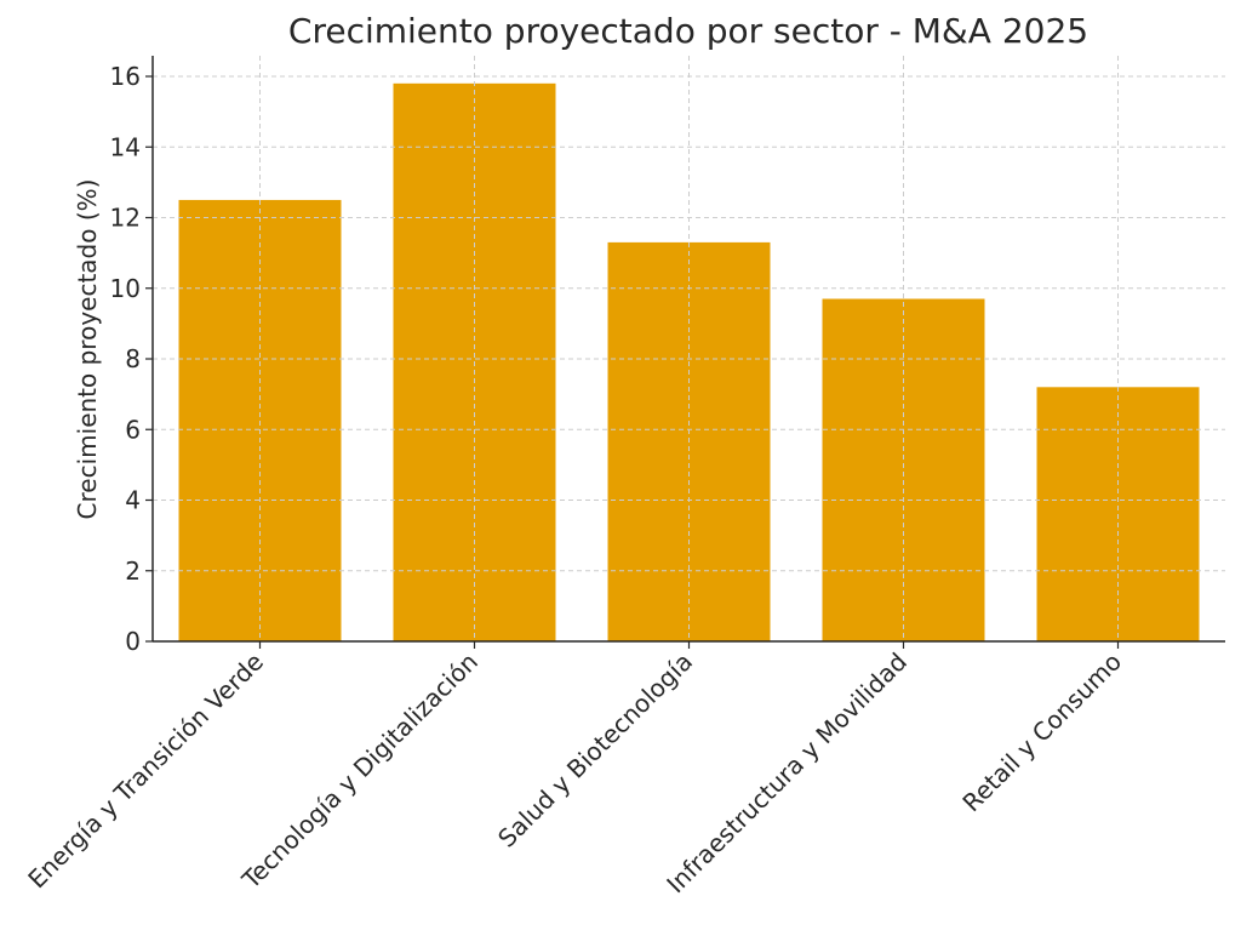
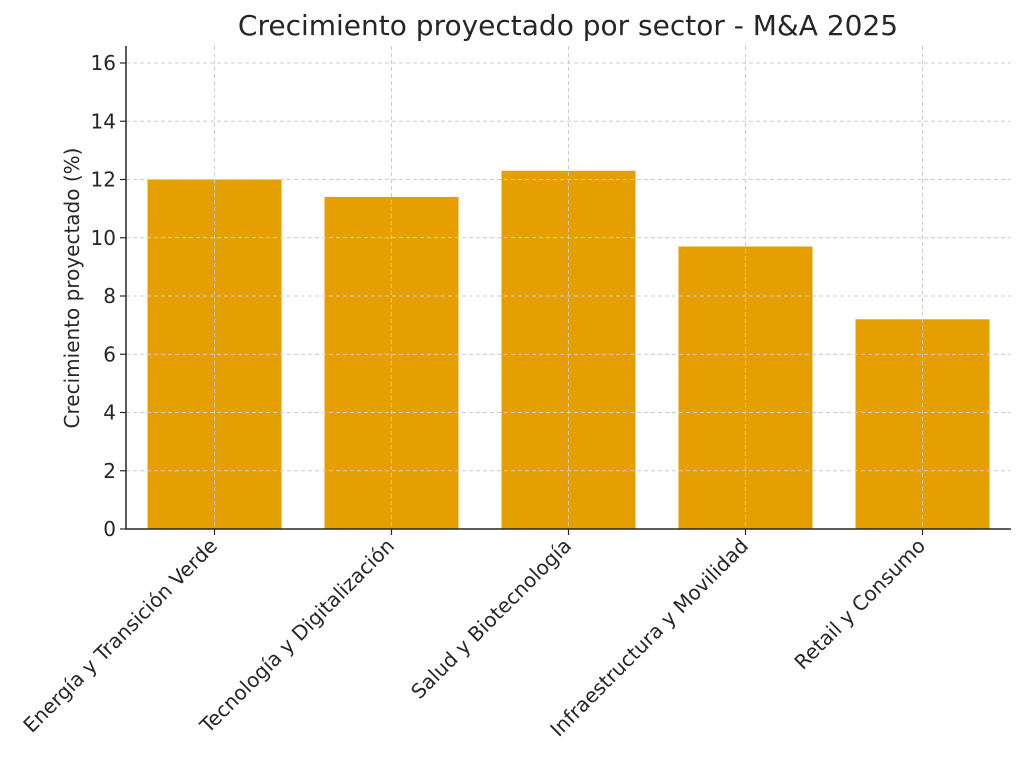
Energía y Transición Verde: 12.5 -> 12.0
Tecnología y Digitalización: 15.8 -> 11.4
Salud y Biotecnología: 11.3 -> 12.3
